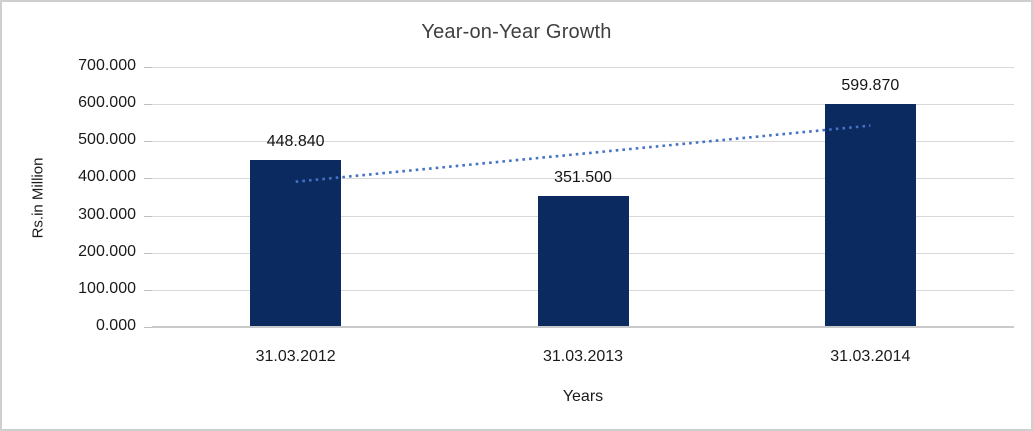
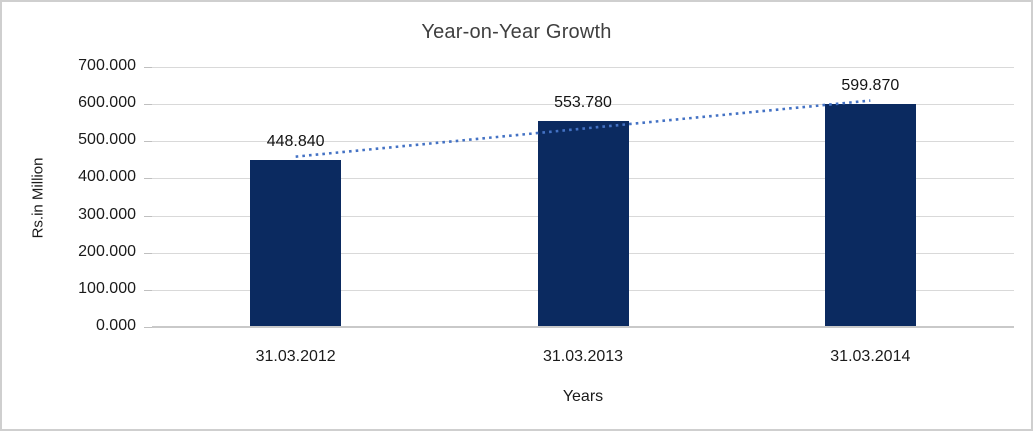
31.03.2013: 351.500 -> 553.780
